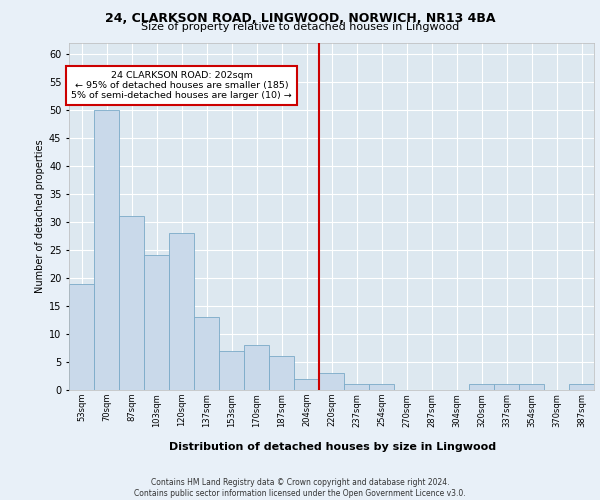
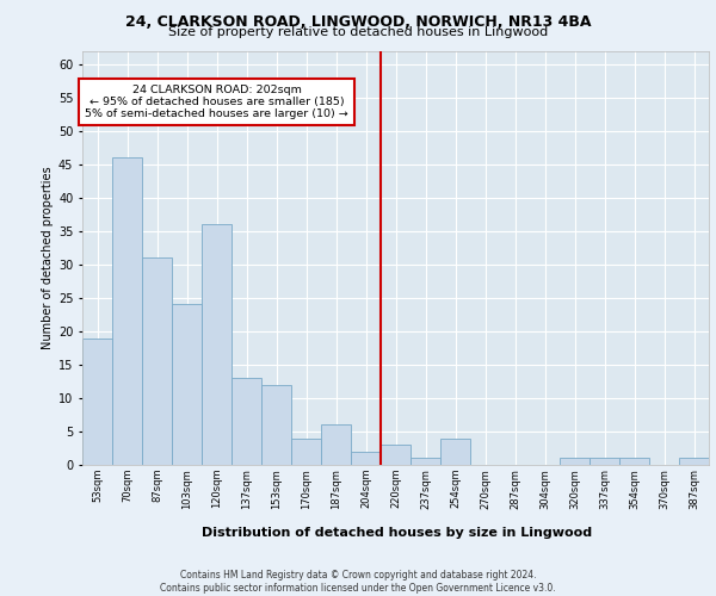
70sqm: 50 -> 46
120sqm: 28 -> 36
153sqm: 7 -> 12
170sqm: 8 -> 4
254sqm: 1 -> 4
